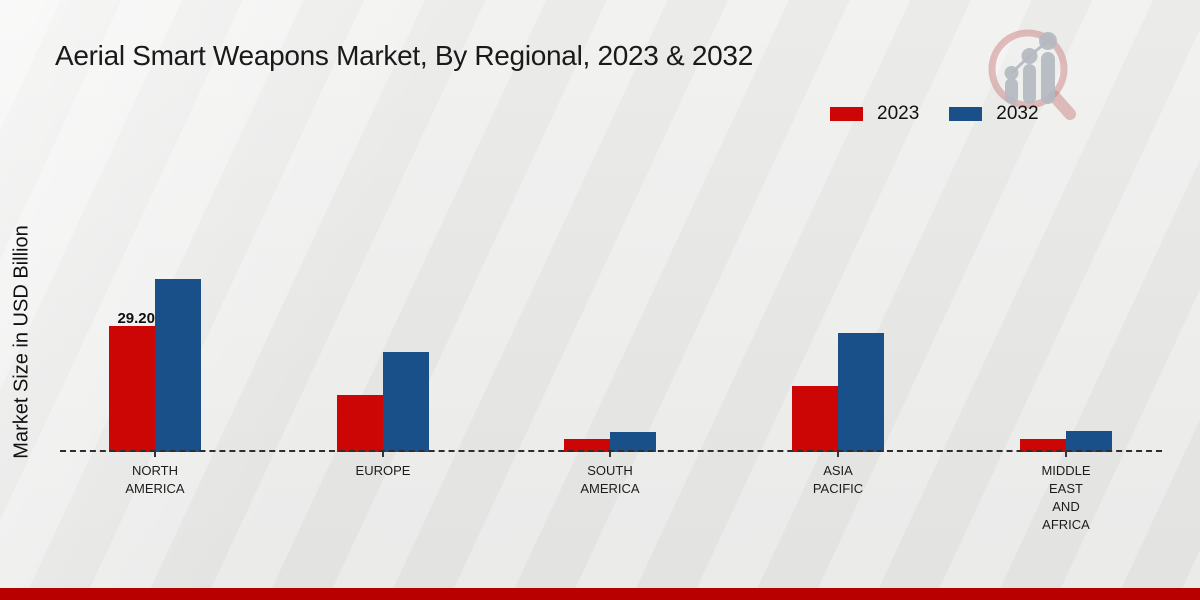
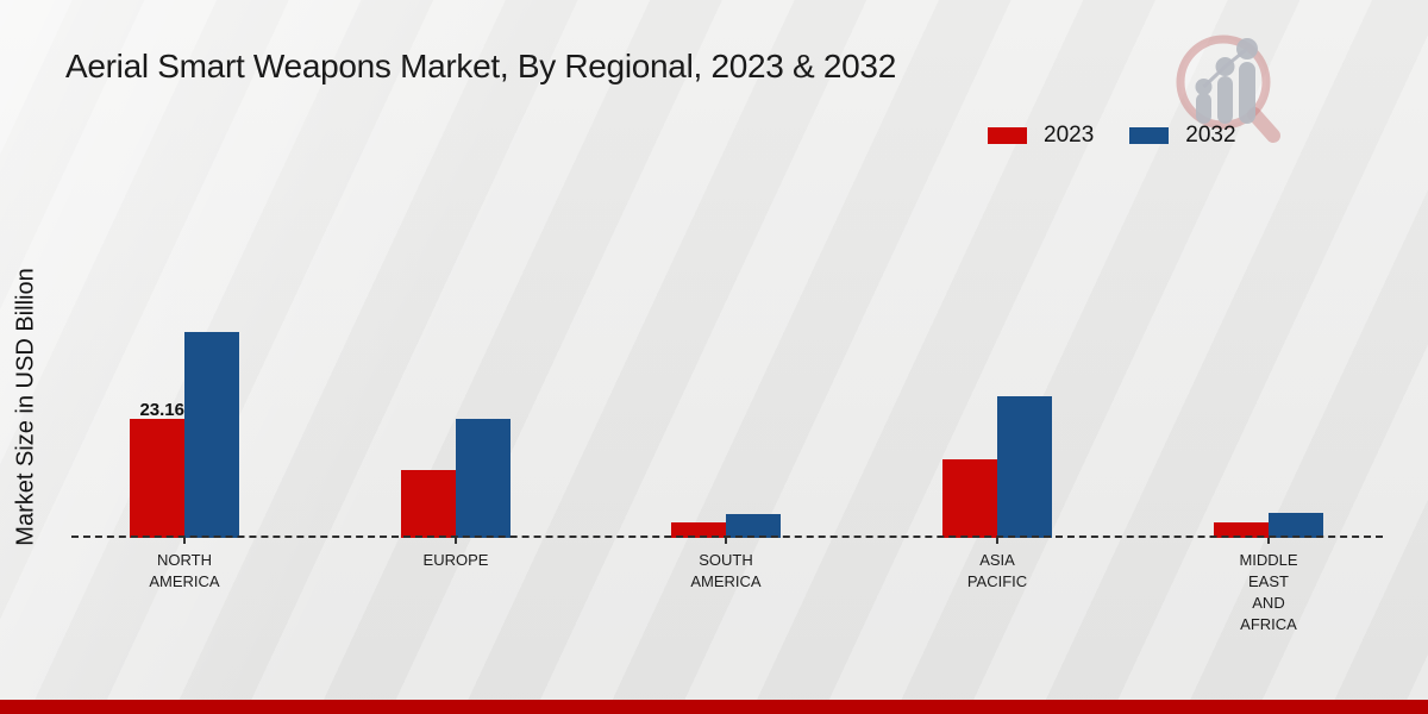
2023/NORTH AMERICA: 29.20 -> 23.16
